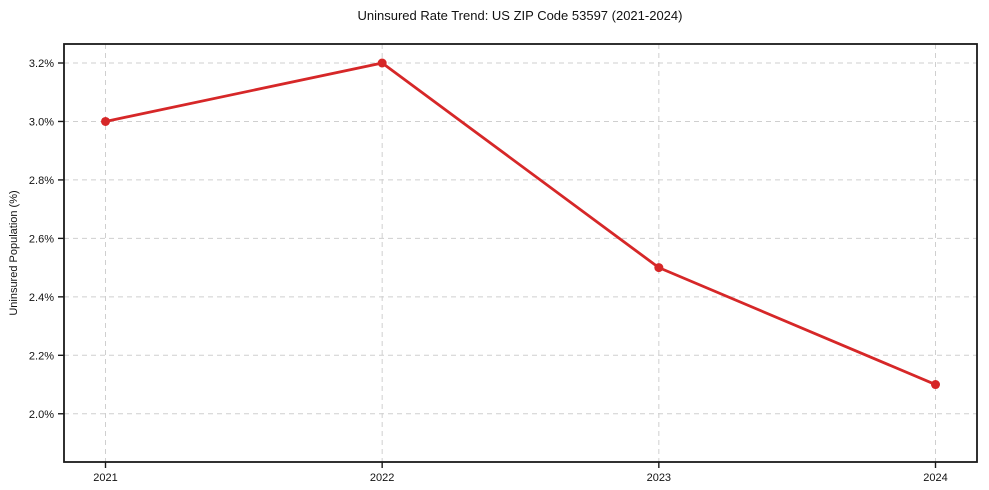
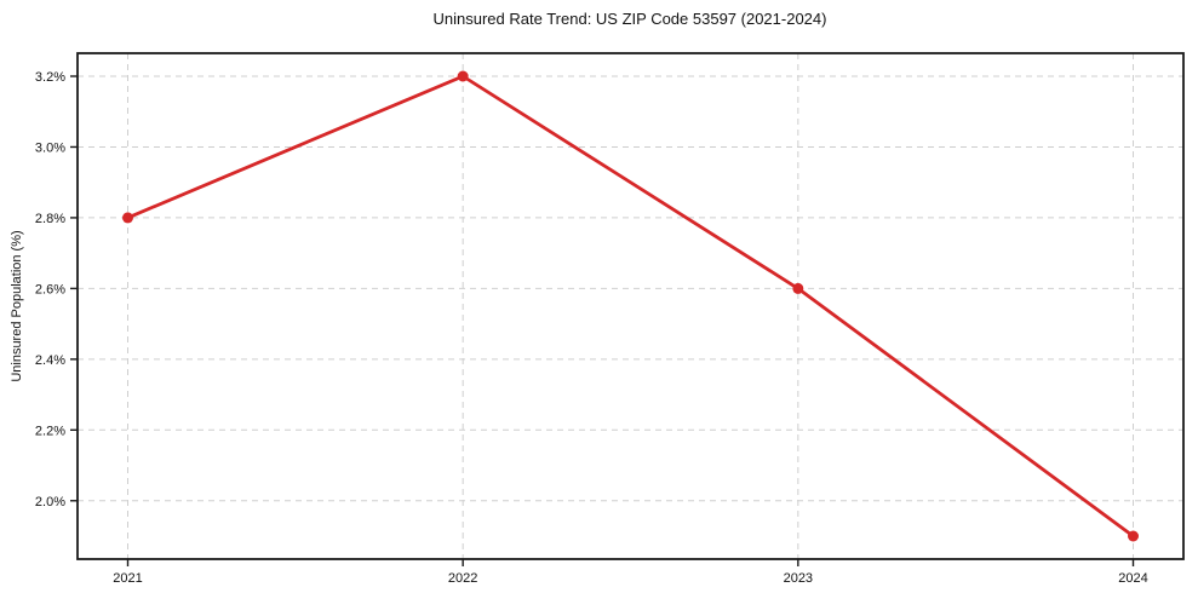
2021: 3.0% -> 2.8%
2023: 2.5% -> 2.6%
2024: 2.1% -> 1.9%
